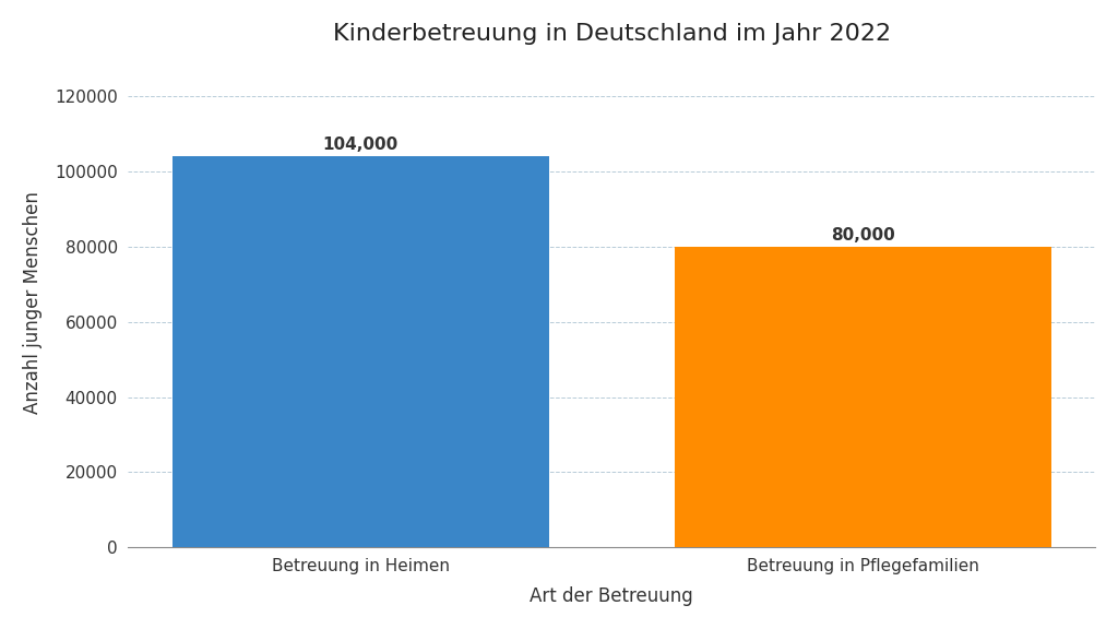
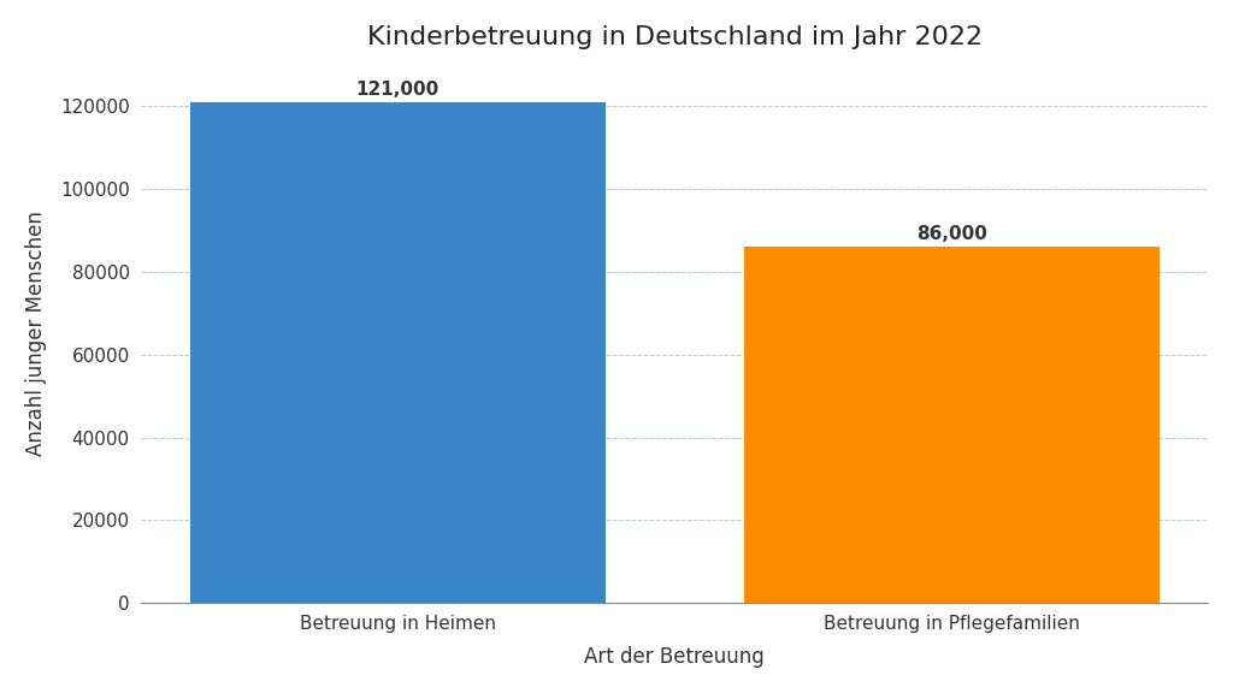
Betreuung in Heimen: 104,000 -> 121,000
Betreuung in Pflegefamilien: 80,000 -> 86,000
